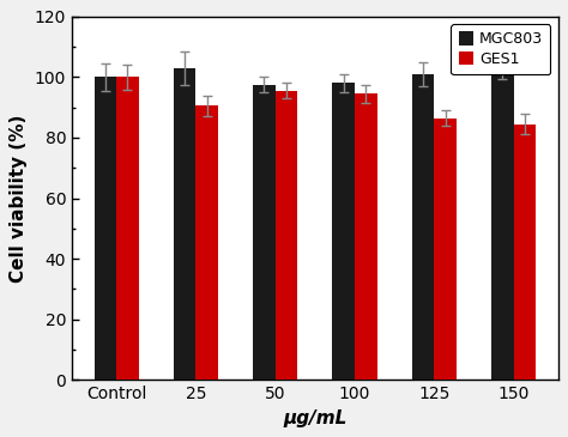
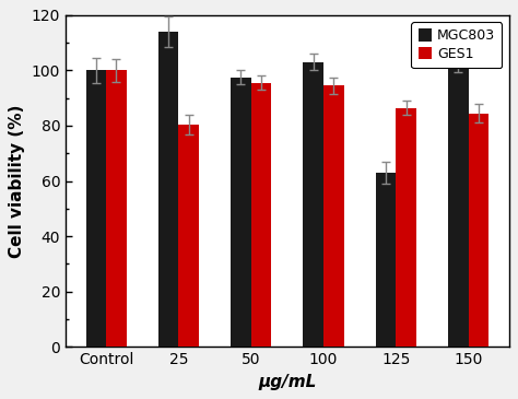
MGC803/25: 103.0 -> 114.0
GES1/25: 90.5 -> 80.5
MGC803/100: 98.0 -> 103.0
MGC803/125: 101.0 -> 63.0
